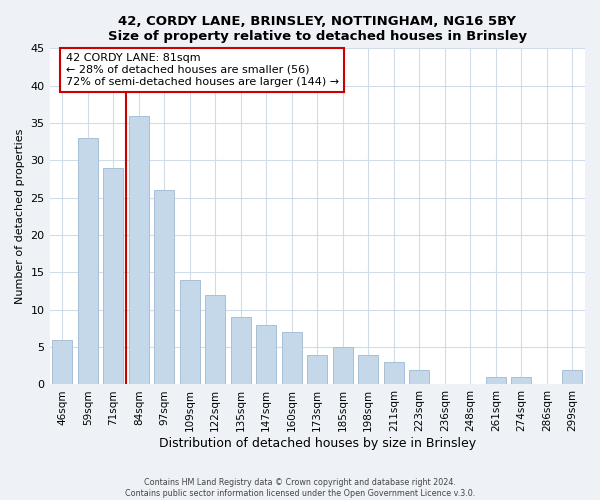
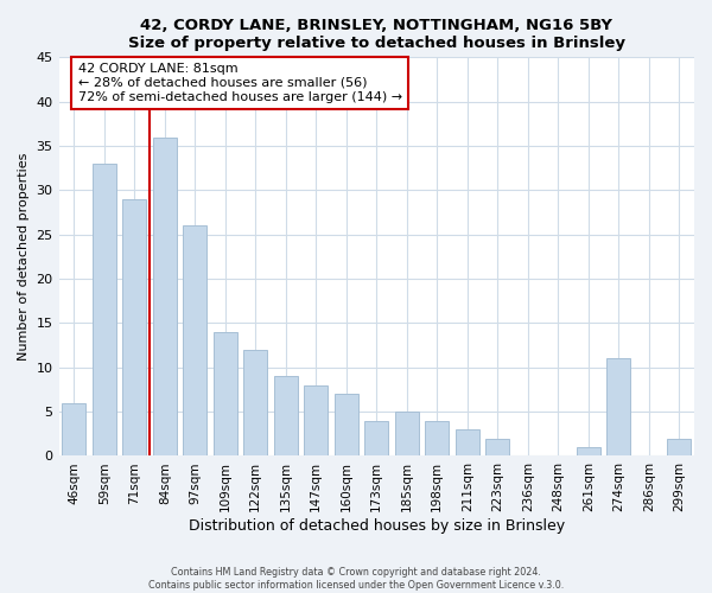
274sqm: 1 -> 11
